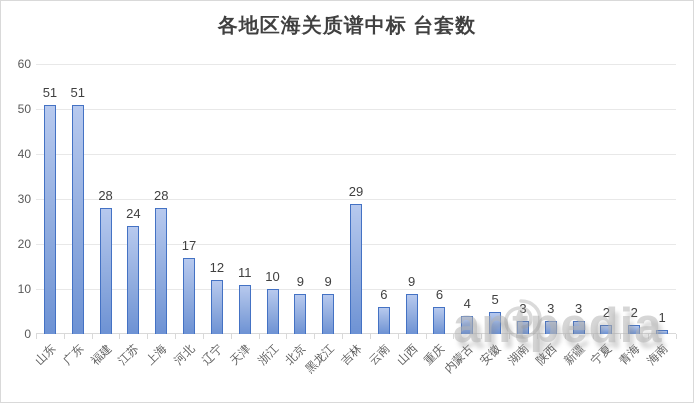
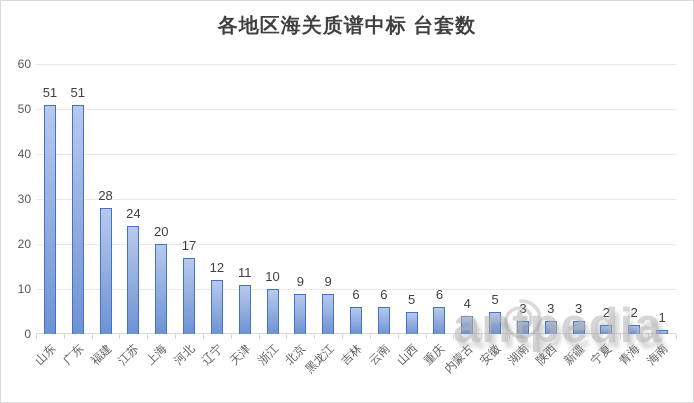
上海: 28 -> 20
吉林: 29 -> 6
山西: 9 -> 5
